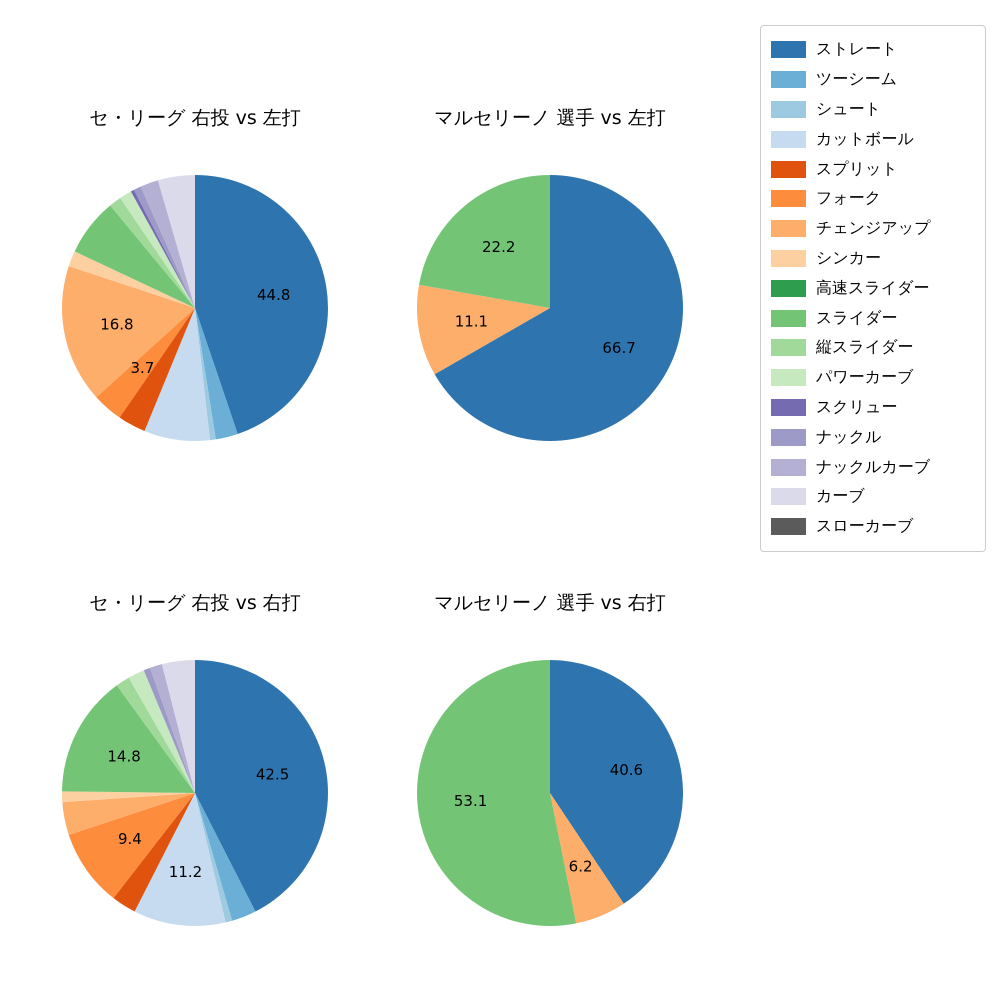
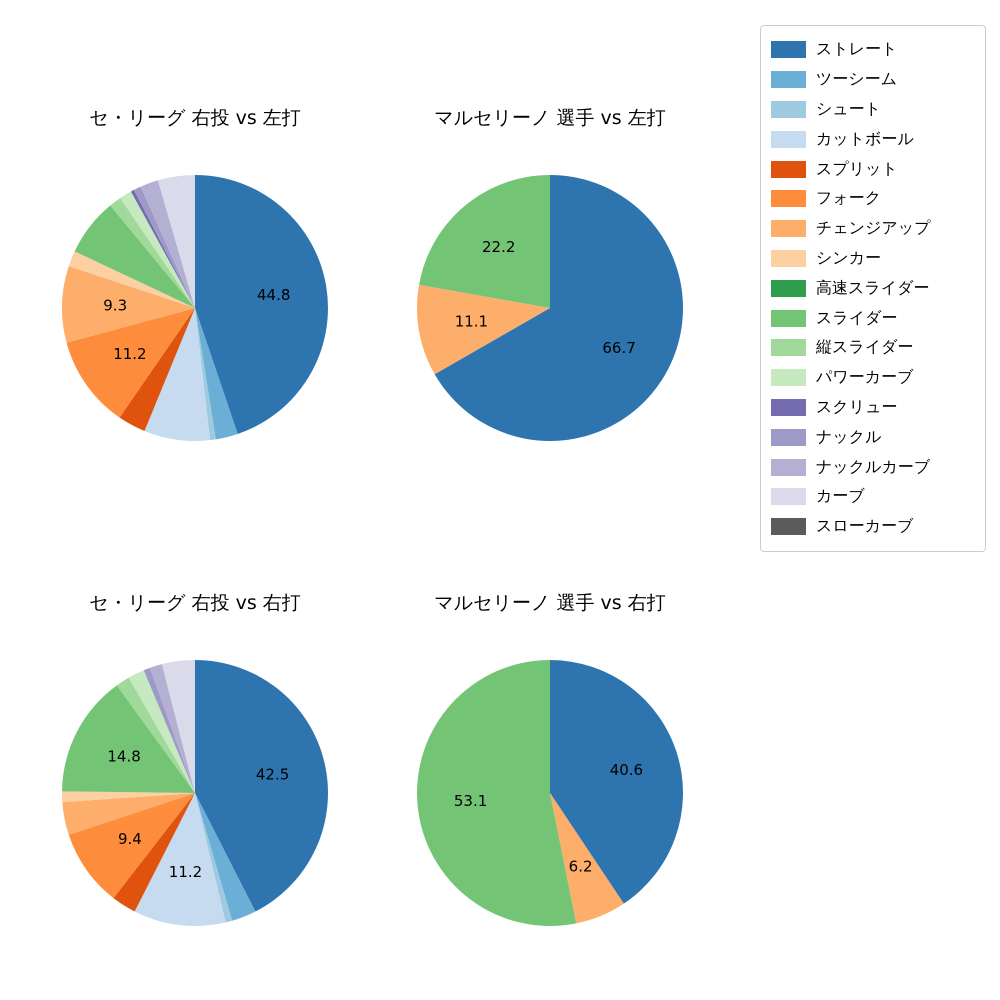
セ・リーグ 右投 vs 左打/フォーク: 3.7 -> 11.2
セ・リーグ 右投 vs 左打/チェンジアップ: 16.8 -> 9.3
